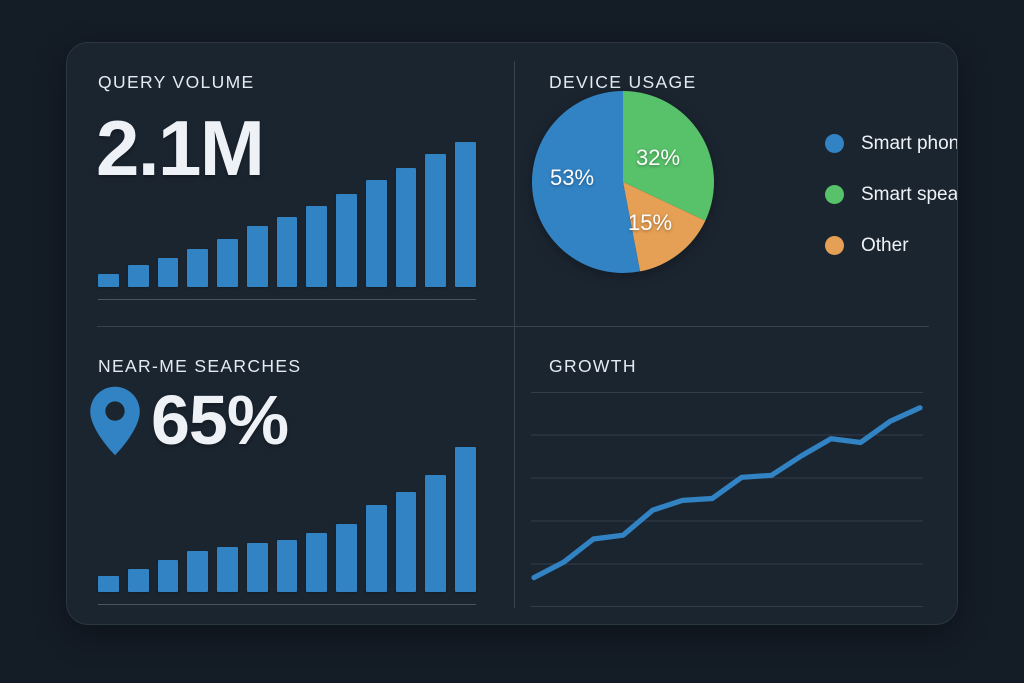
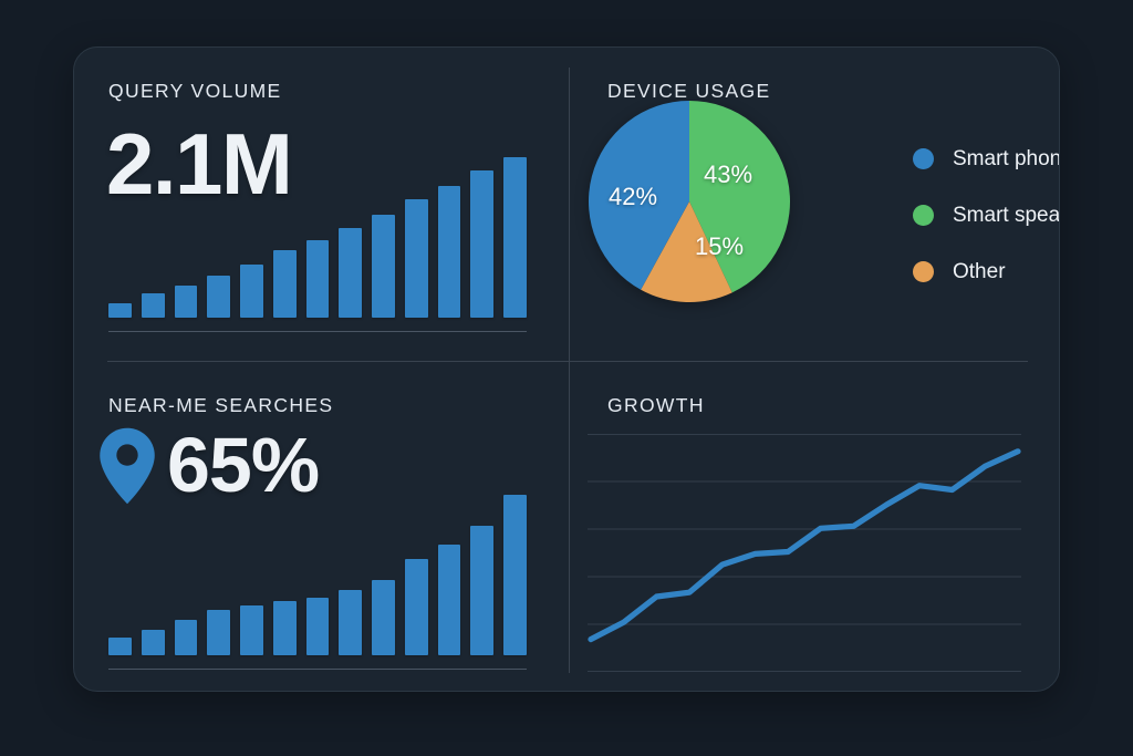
DEVICE USAGE/Smart phone: 53% -> 42%
DEVICE USAGE/Smart speaker: 32% -> 43%
